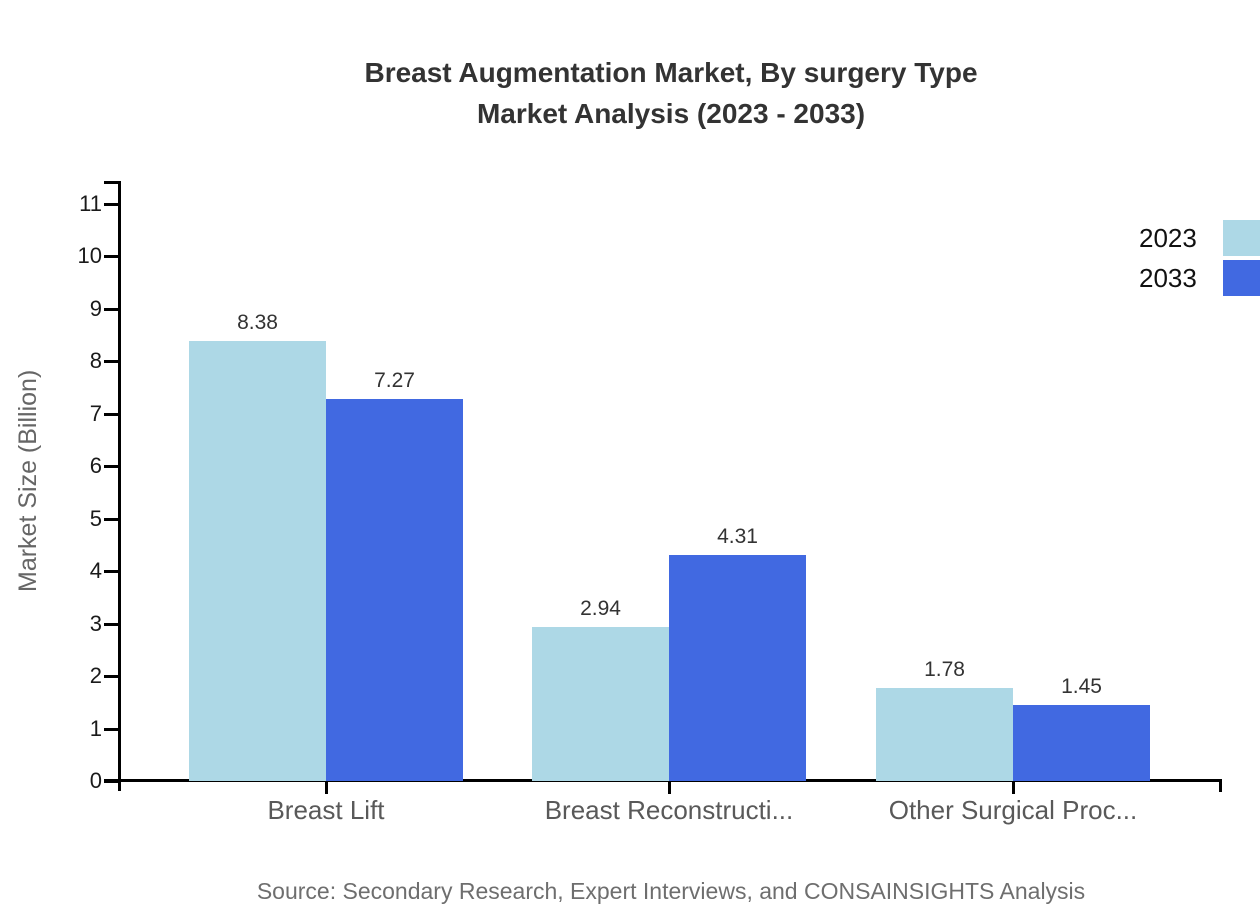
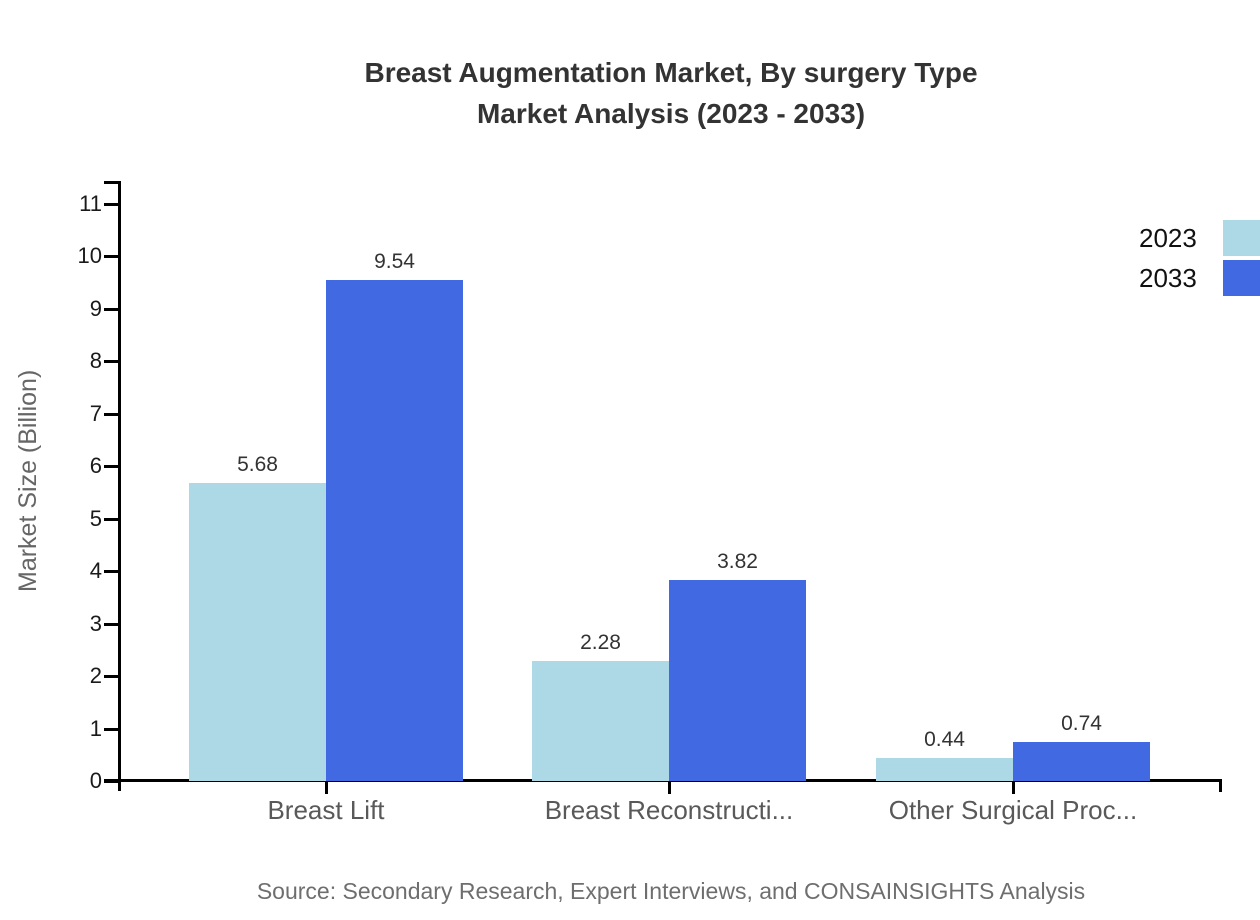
2023/Breast Lift: 8.38 -> 5.68
2033/Breast Lift: 7.27 -> 9.54
2023/Breast Reconstructi...: 2.94 -> 2.28
2033/Breast Reconstructi...: 4.31 -> 3.82
2023/Other Surgical Proc...: 1.78 -> 0.44
2033/Other Surgical Proc...: 1.45 -> 0.74
